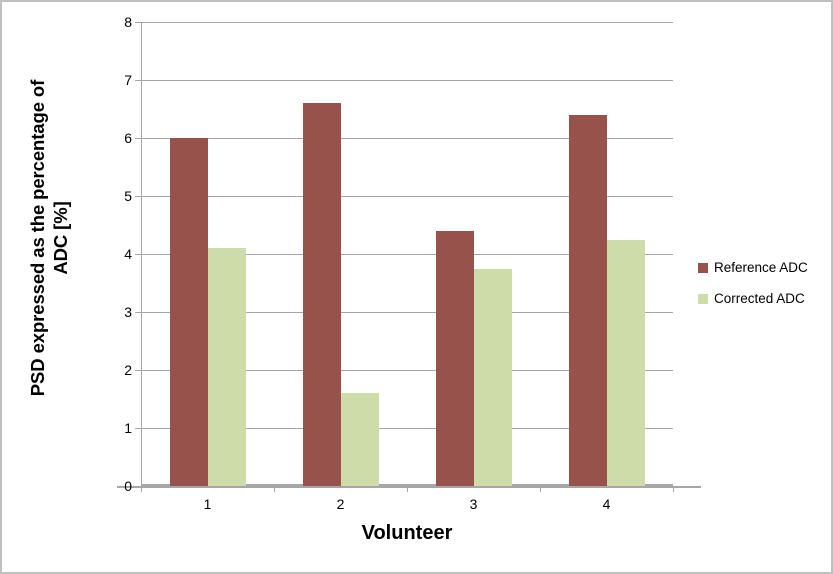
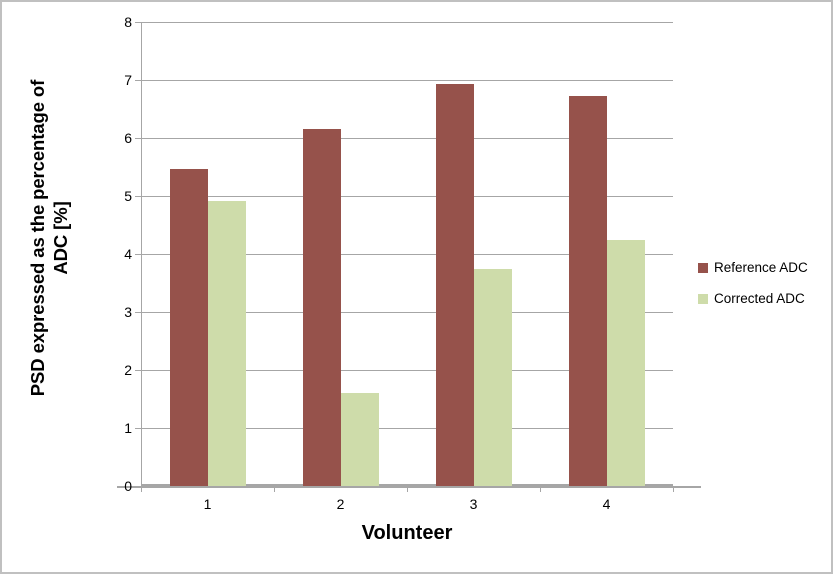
Reference ADC/1: 6.0 -> 5.5
Corrected ADC/1: 4.1 -> 4.9
Reference ADC/2: 6.6 -> 6.2
Reference ADC/3: 4.4 -> 6.9
Reference ADC/4: 6.4 -> 6.7
